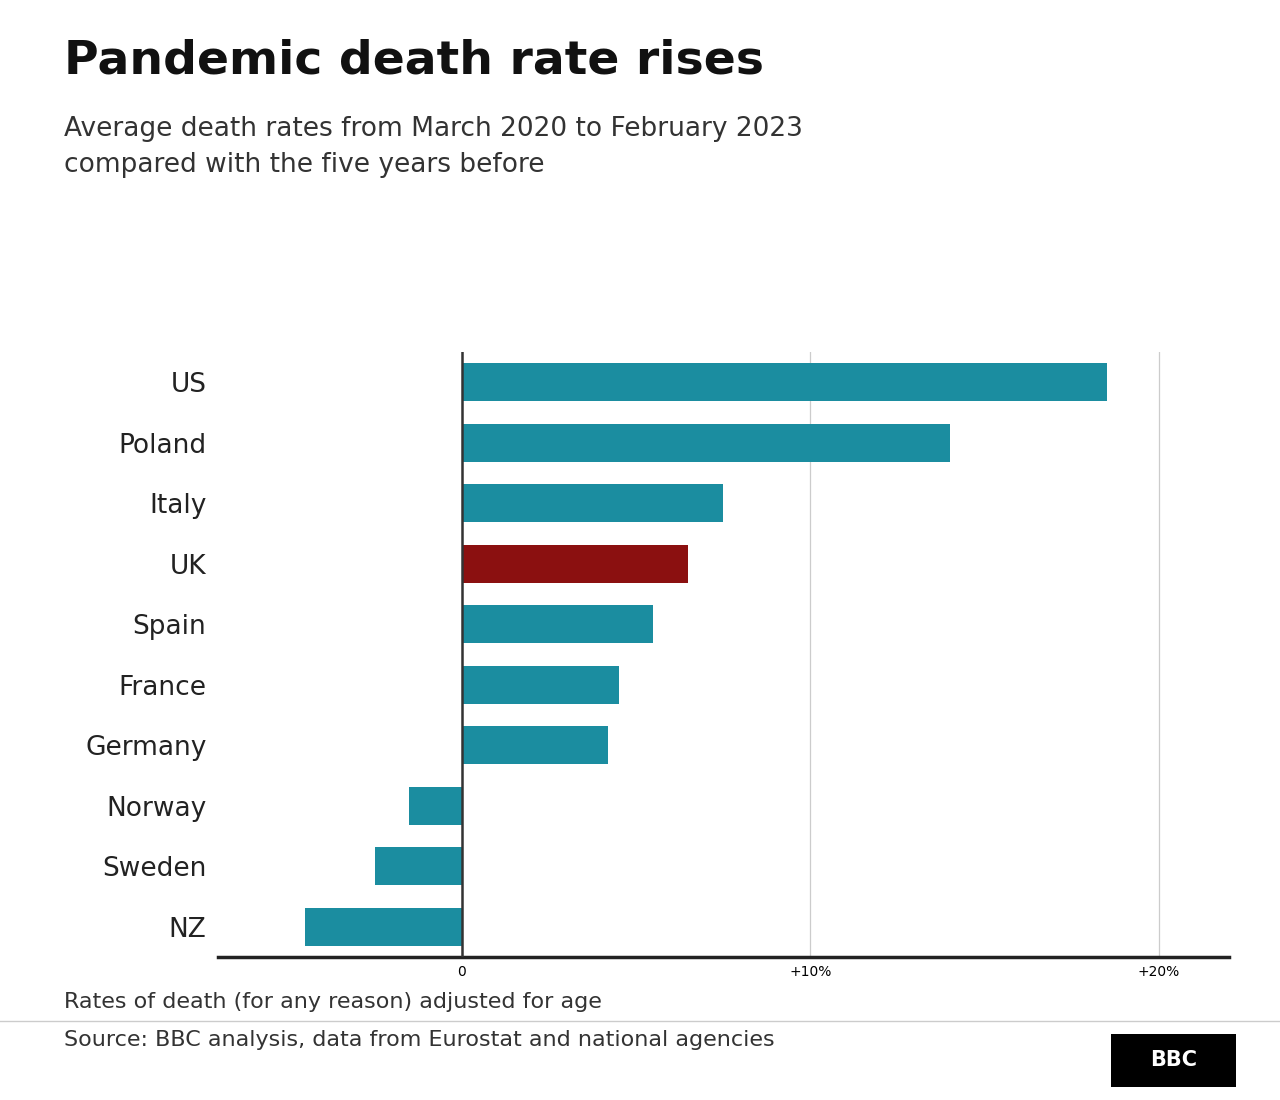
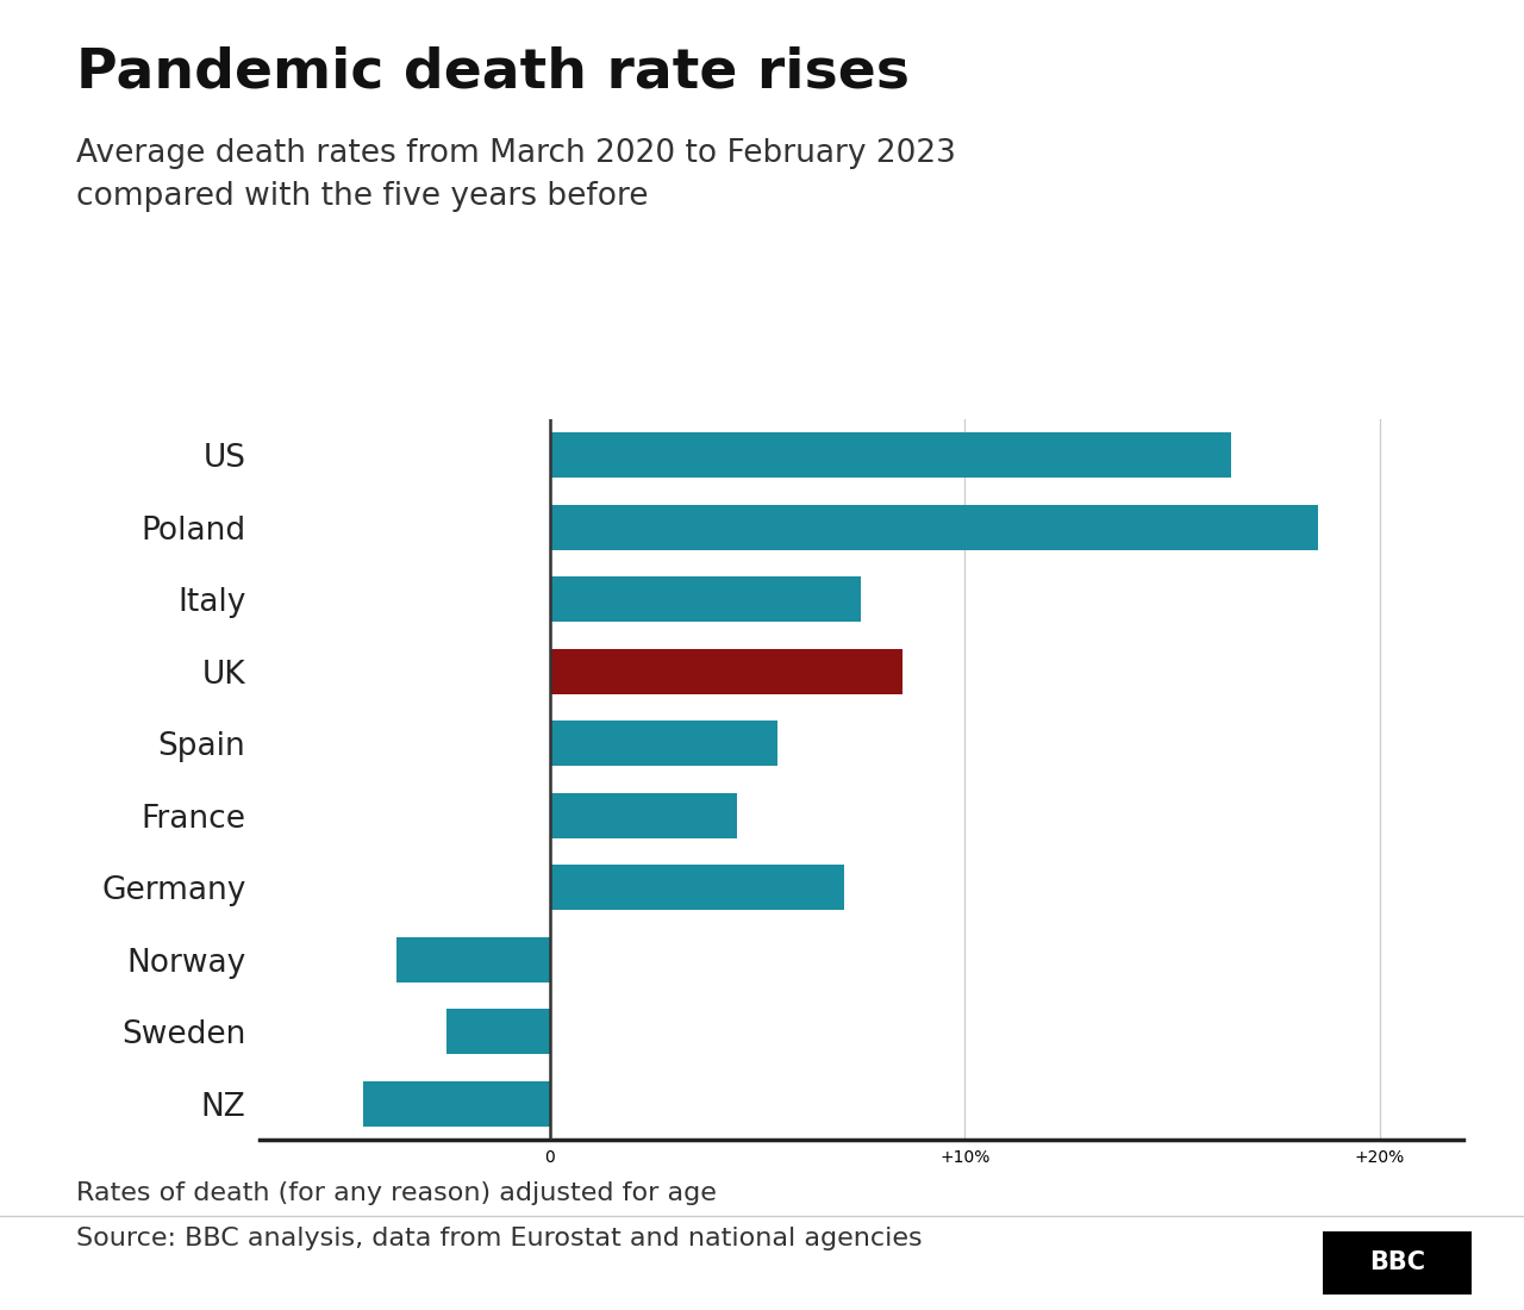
US: 18.5% -> 16.4%
Poland: 14.0% -> 18.5%
UK: 6.5% -> 8.5%
Germany: 4.2% -> 7.1%
Norway: -1.5% -> -3.7%
